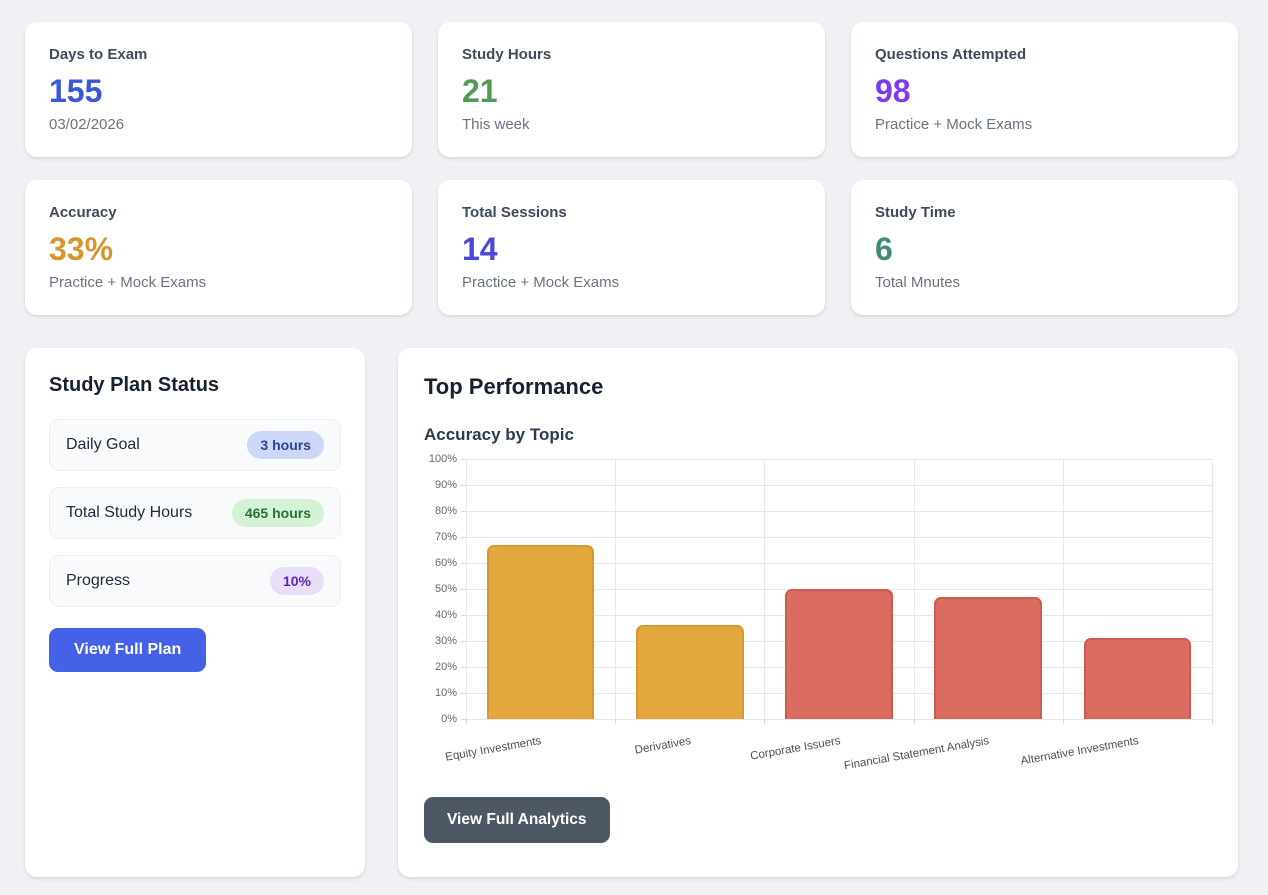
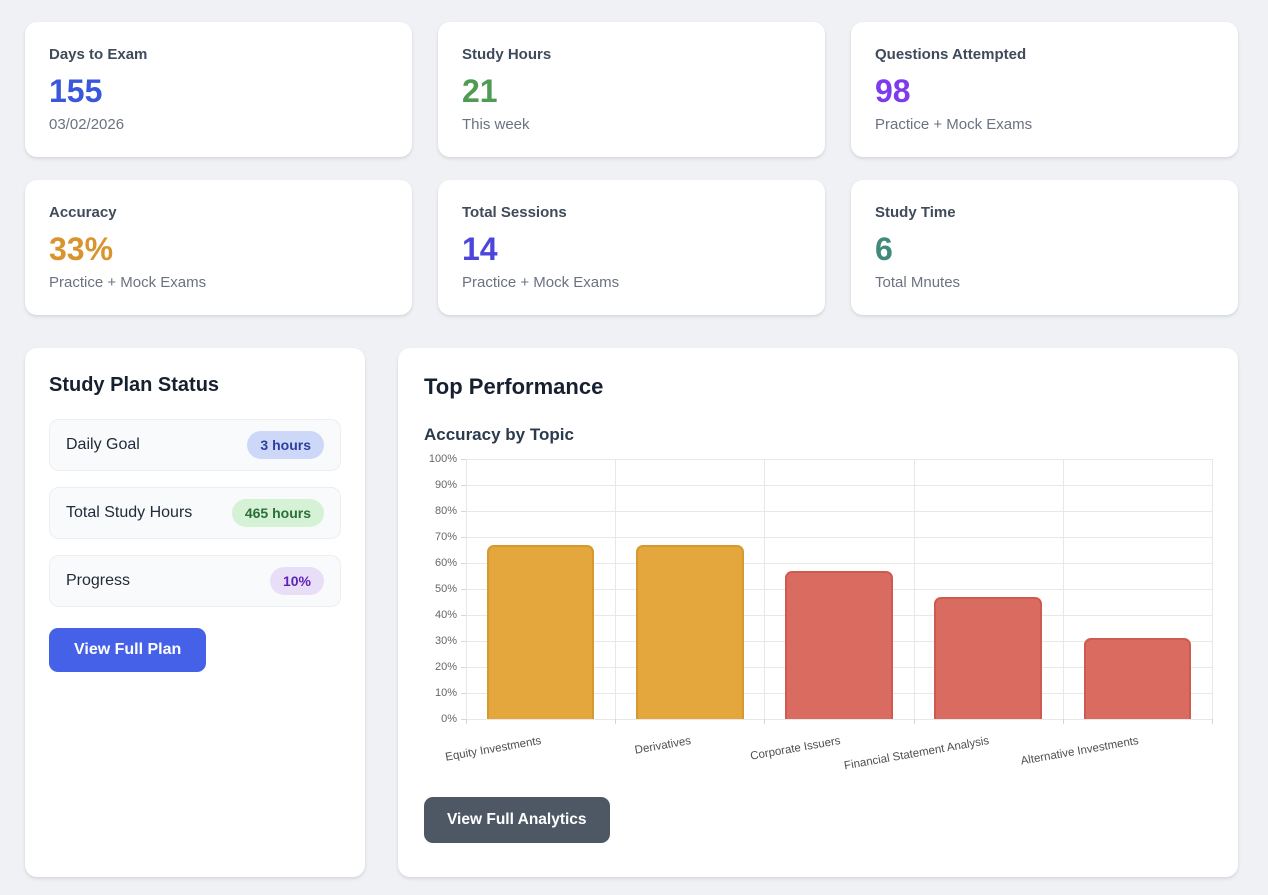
Derivatives: 36% -> 67%
Corporate Issuers: 50% -> 57%
